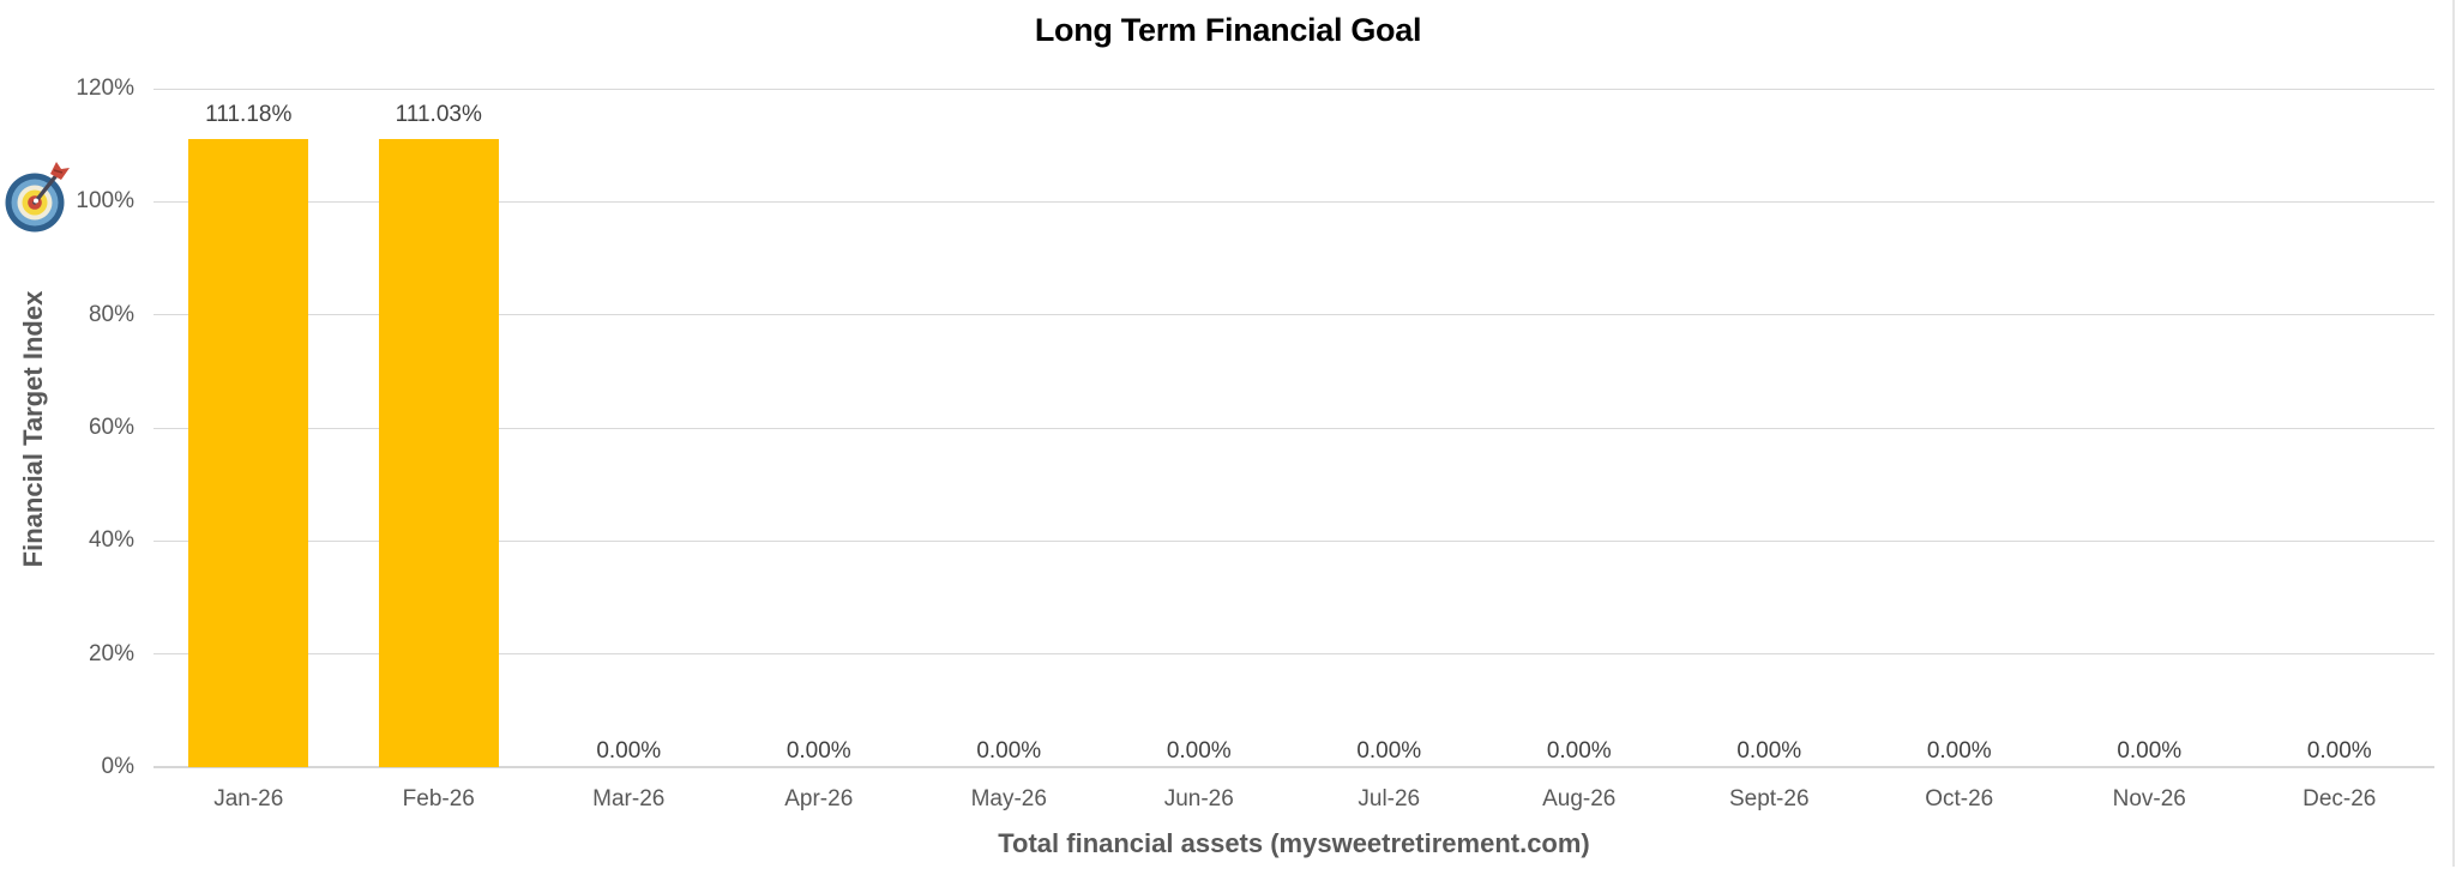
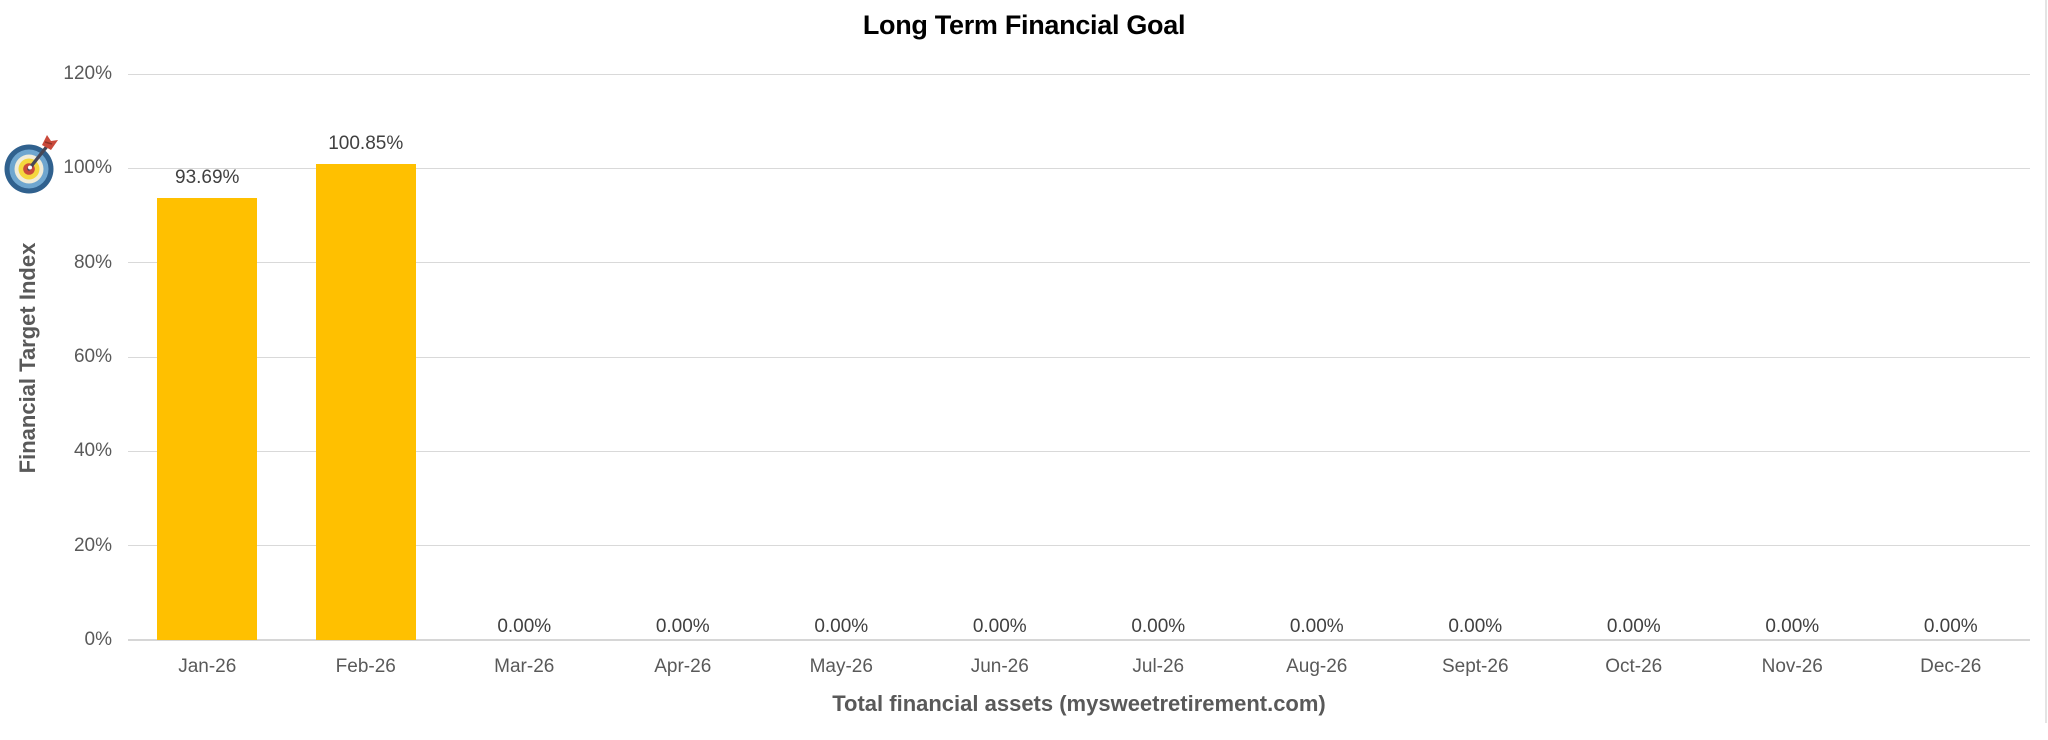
Jan-26: 111.18% -> 93.69%
Feb-26: 111.03% -> 100.85%
